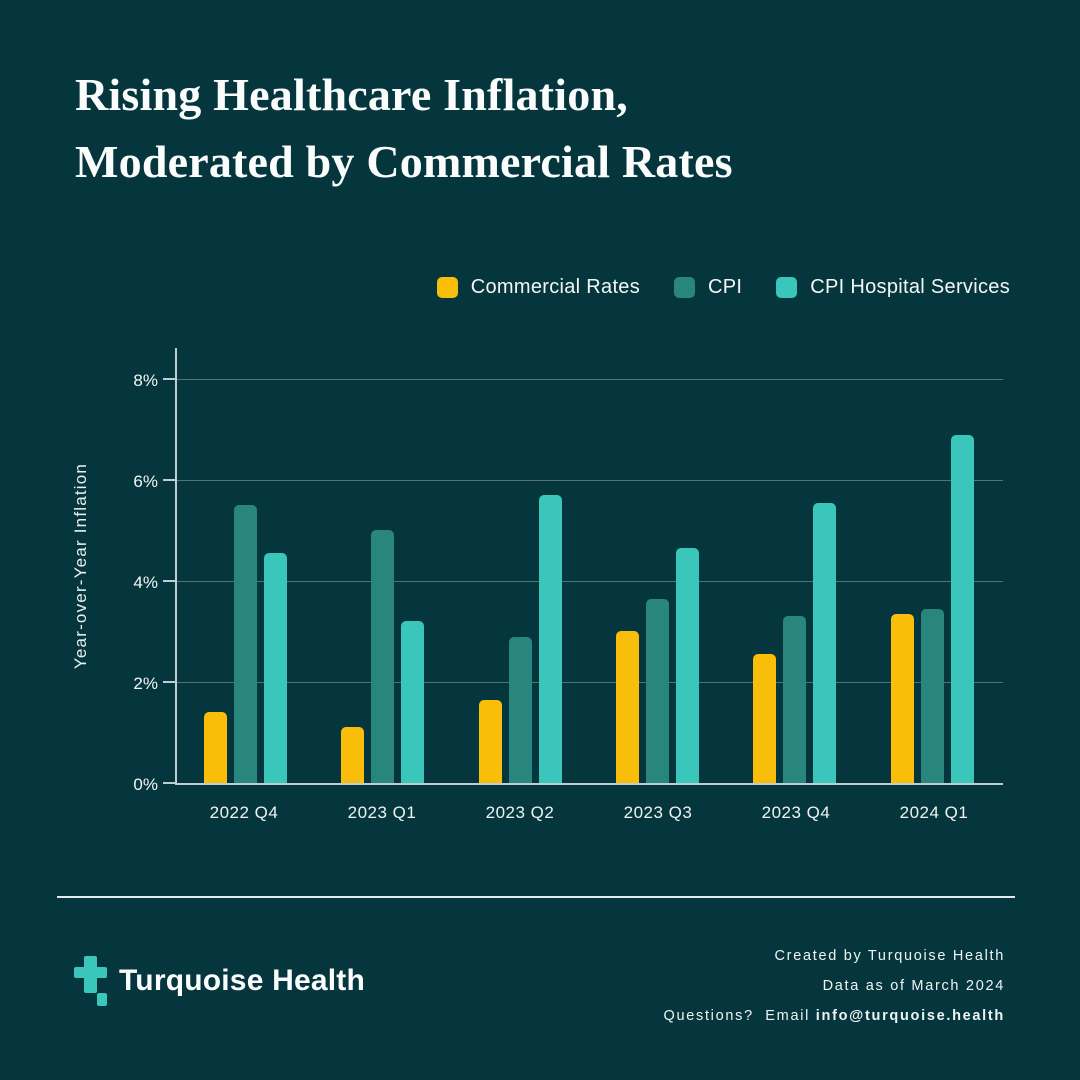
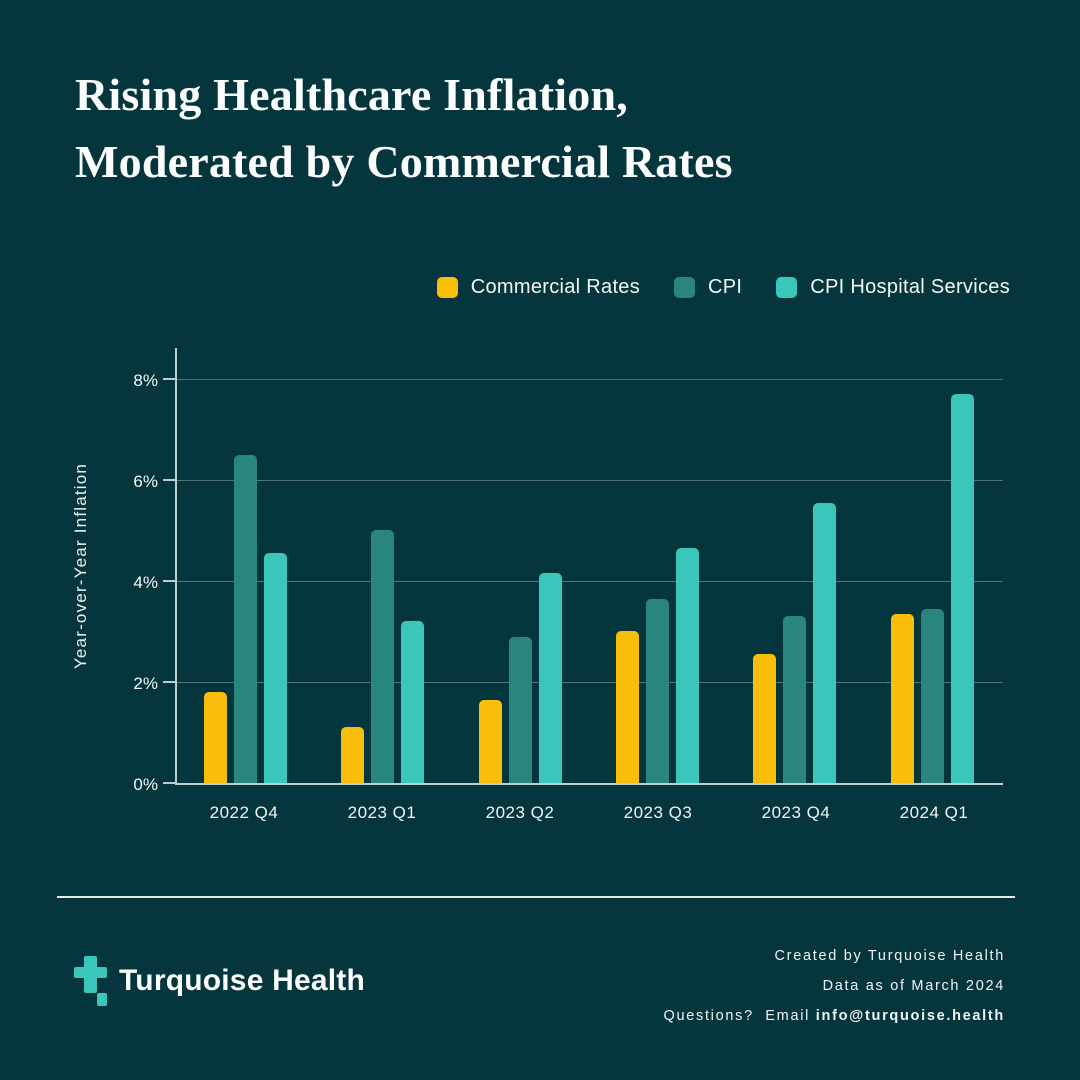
Commercial Rates/2022 Q4: 1.4% -> 1.8%
CPI/2022 Q4: 5.5% -> 6.5%
CPI Hospital Services/2023 Q2: 5.7% -> 4.2%
CPI Hospital Services/2024 Q1: 6.9% -> 7.7%
